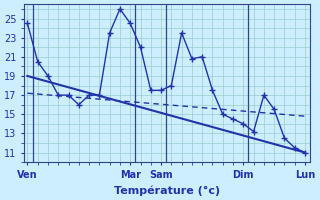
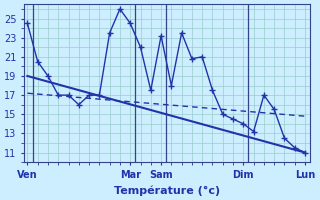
Sam: 17.5 -> 23.2
